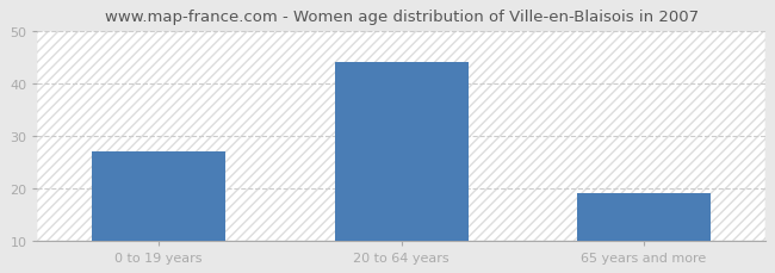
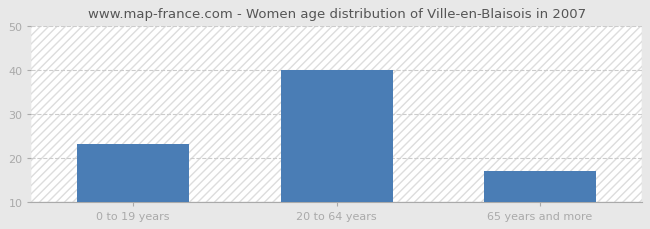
0 to 19 years: 27 -> 23
20 to 64 years: 44 -> 40
65 years and more: 19 -> 17
